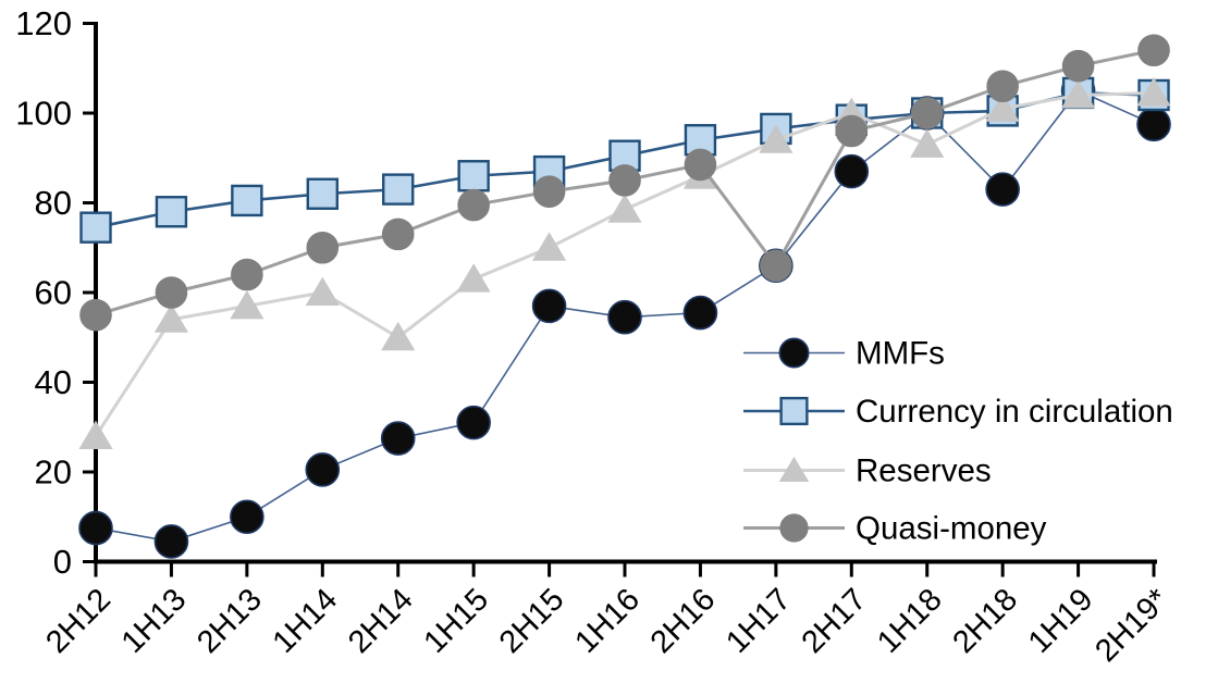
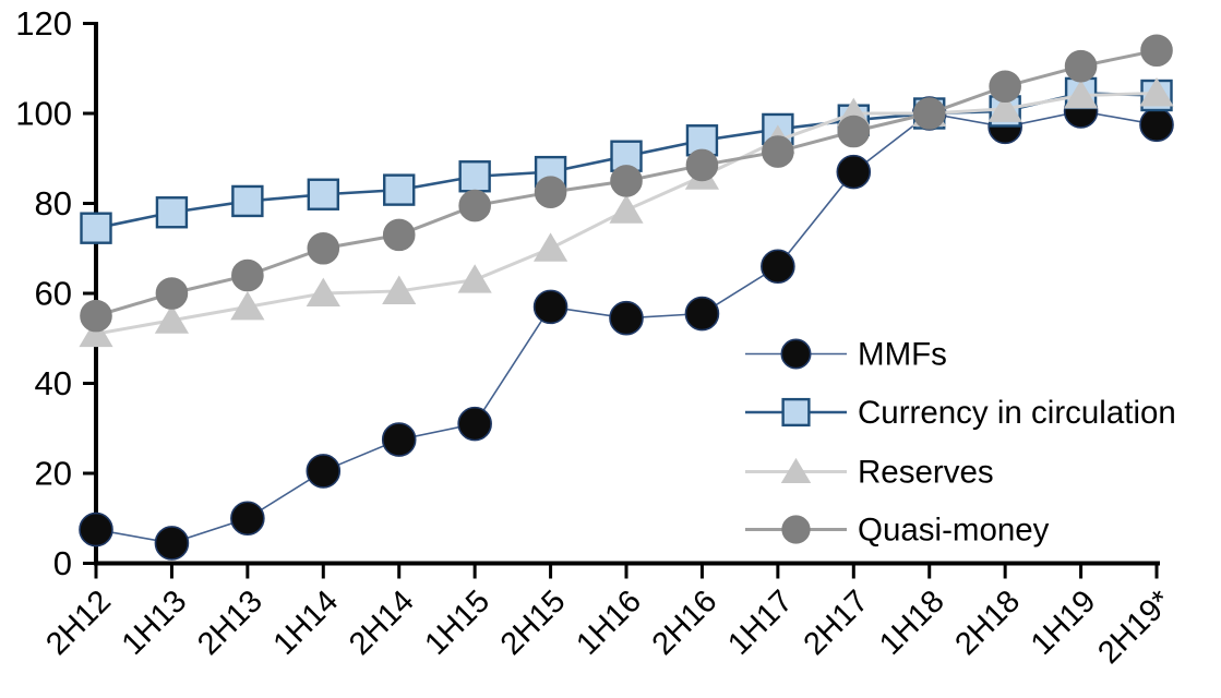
Reserves/2H12: 28 -> 51
Reserves/2H14: 50 -> 60
Quasi-money/1H17: 66 -> 92
Reserves/1H18: 93 -> 100
MMFs/2H18: 83 -> 97
MMFs/1H19: 105 -> 100
